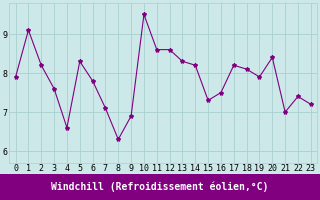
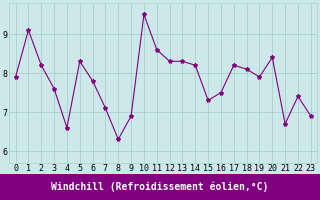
12: 8.6 -> 8.3
21: 7.0 -> 6.7
23: 7.2 -> 6.9
